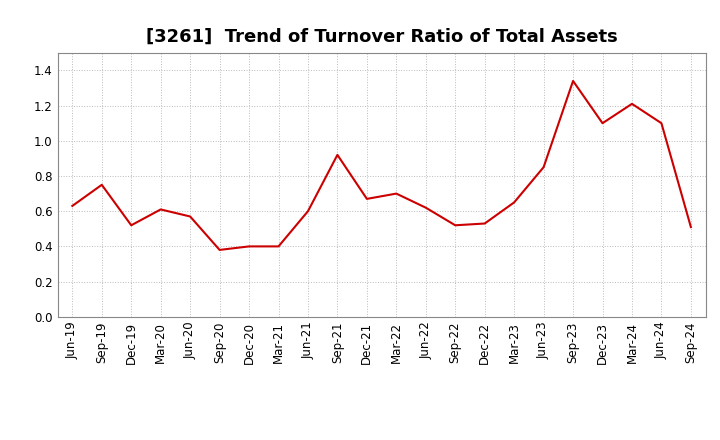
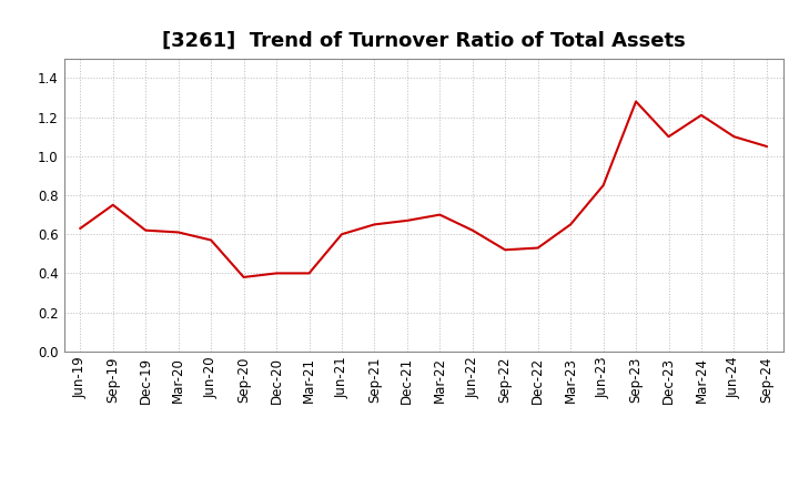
Dec-19: 0.52 -> 0.62
Sep-21: 0.92 -> 0.65
Sep-23: 1.34 -> 1.28
Sep-24: 0.51 -> 1.05
